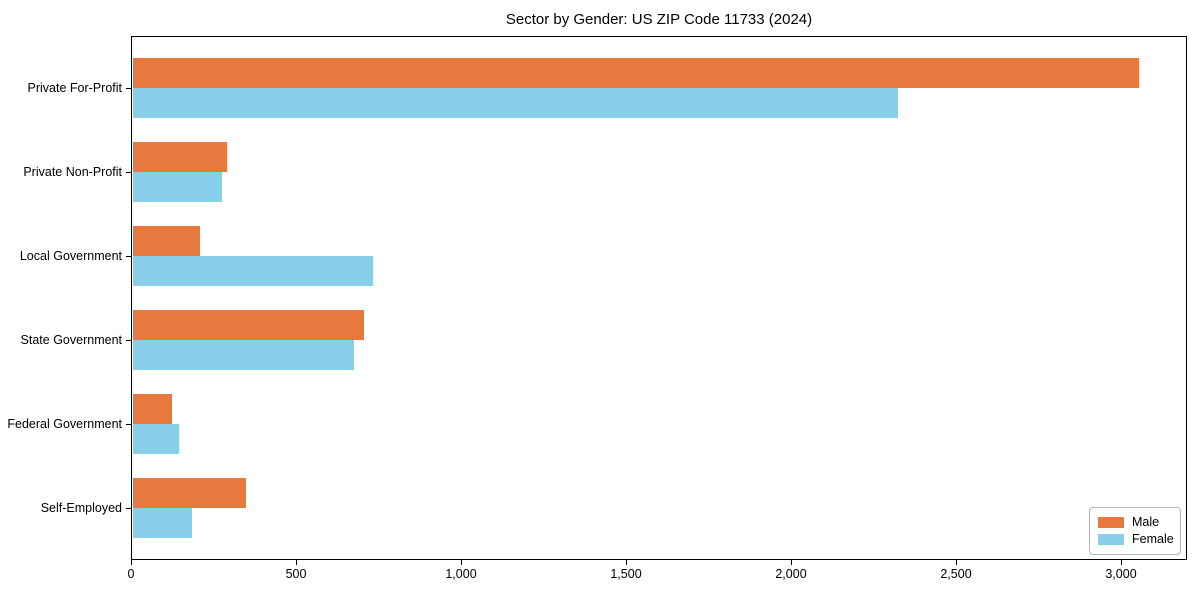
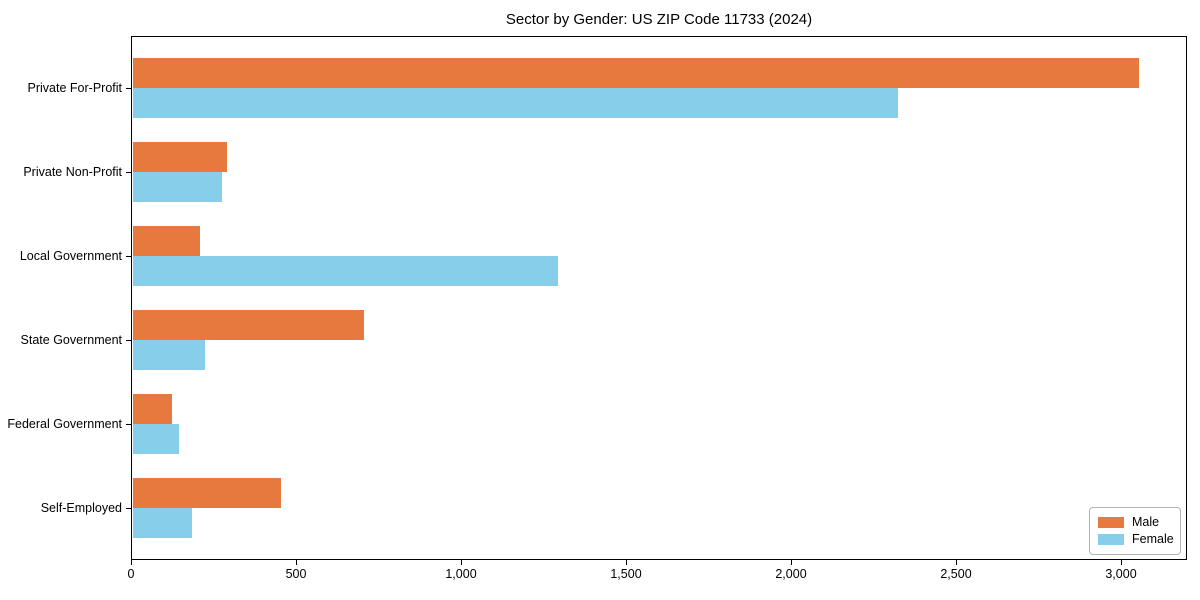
Female/Local Government: 730 -> 1290
Female/State Government: 670 -> 220
Male/Self-Employed: 340 -> 450
